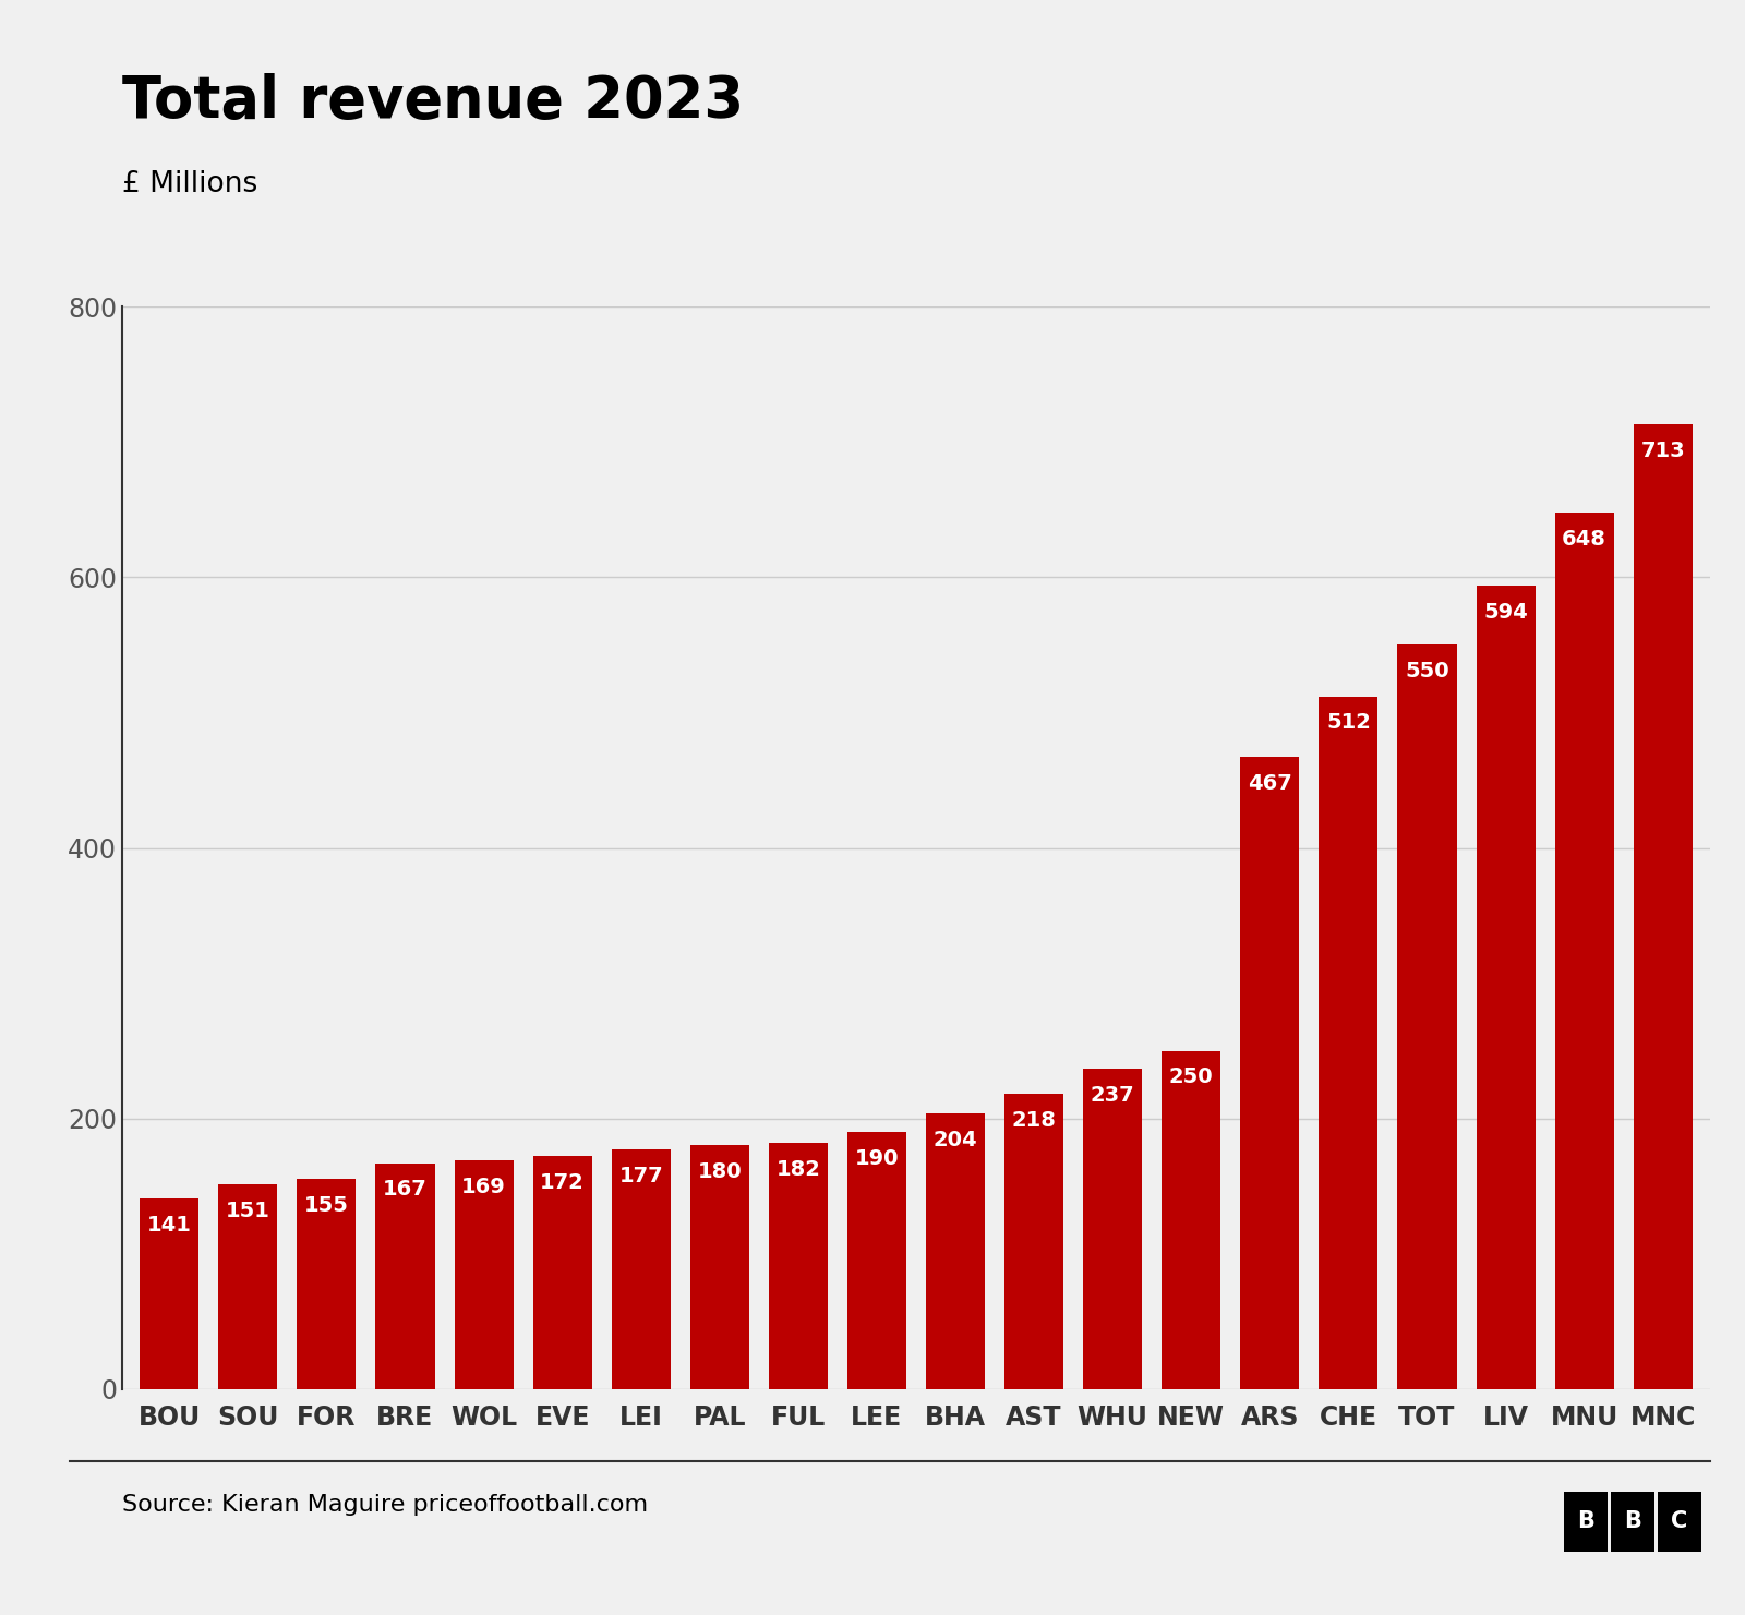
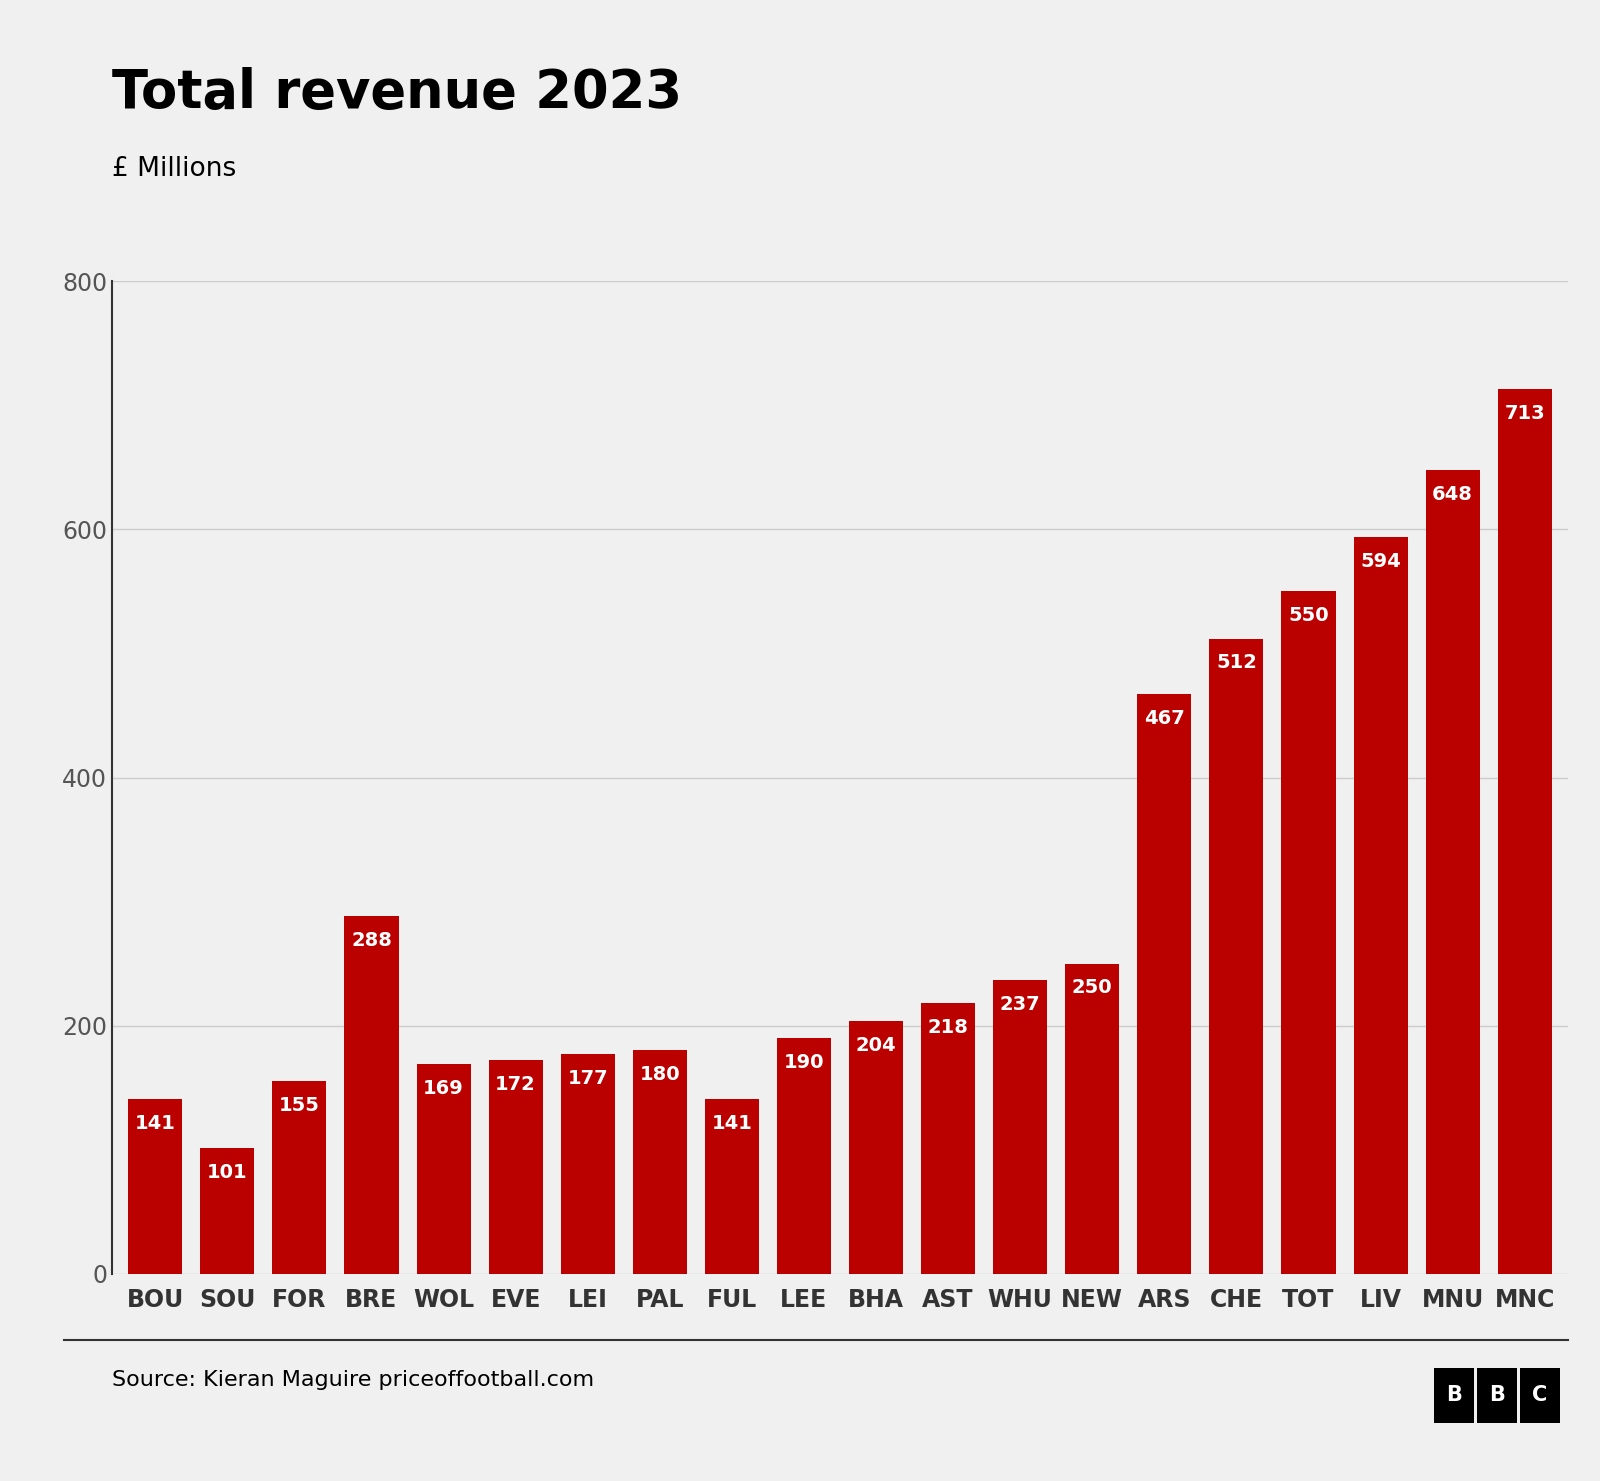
SOU: 151 -> 101
BRE: 167 -> 288
FUL: 182 -> 141
